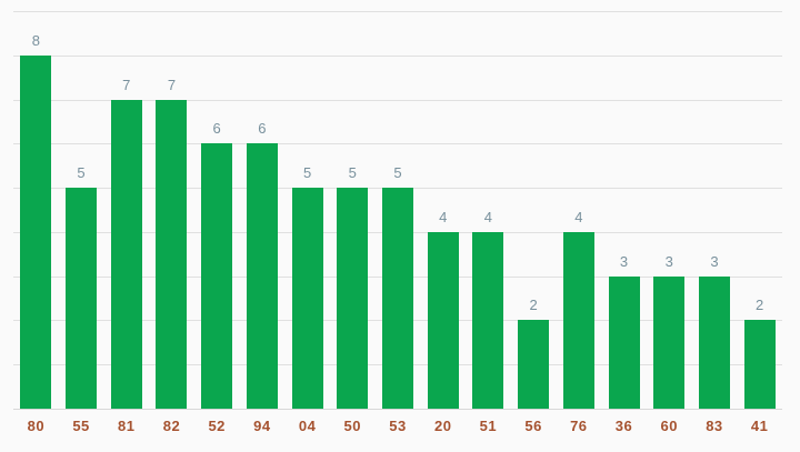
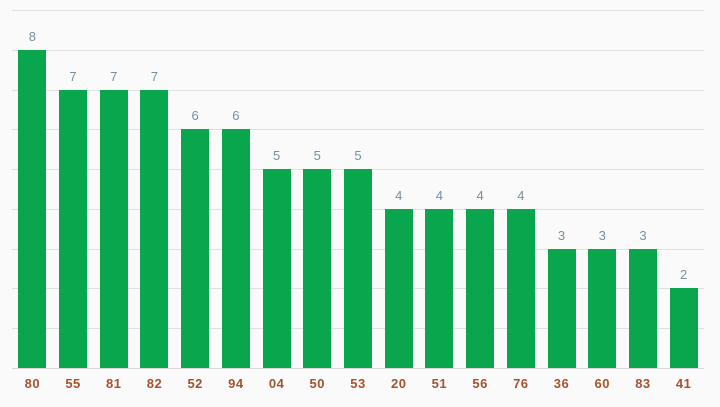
55: 5 -> 7
56: 2 -> 4
